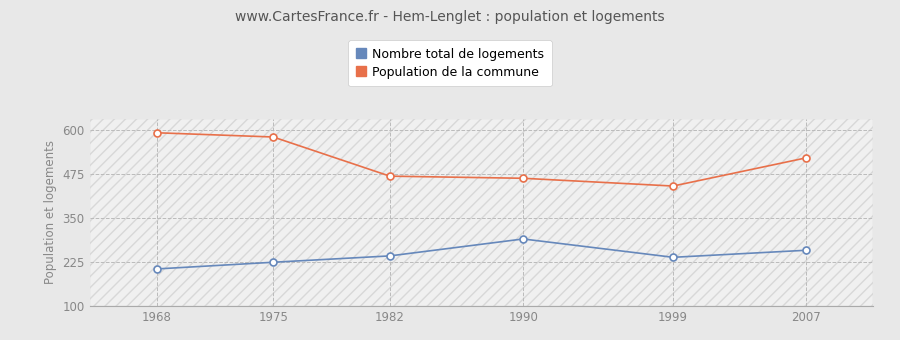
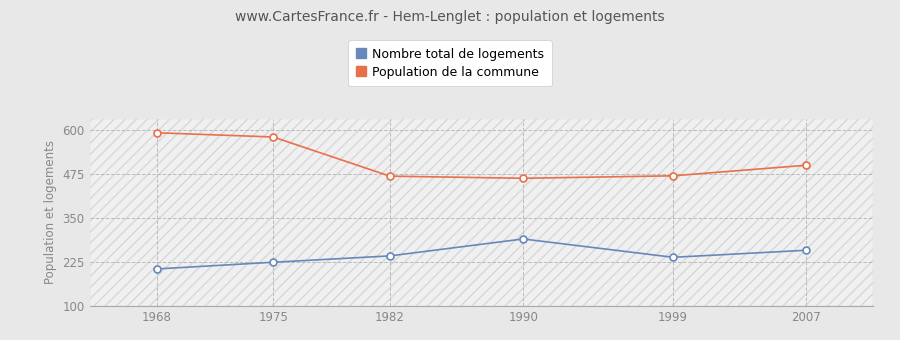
Population de la commune/1999: 440 -> 469
Population de la commune/2007: 520 -> 499
